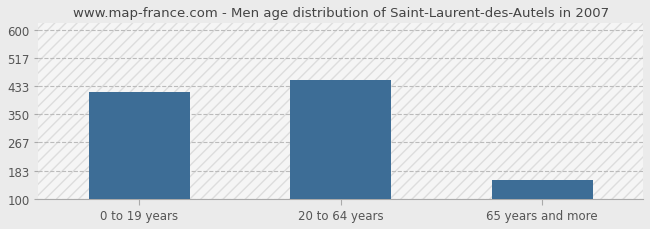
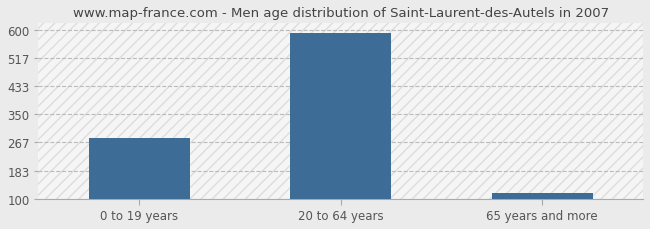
0 to 19 years: 415 -> 278
20 to 64 years: 450 -> 590
65 years and more: 155 -> 117
